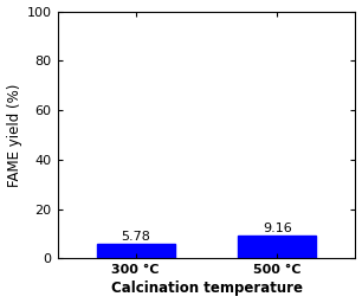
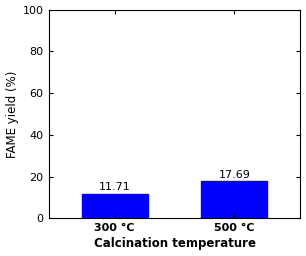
300 °C: 5.78 -> 11.71
500 °C: 9.16 -> 17.69
